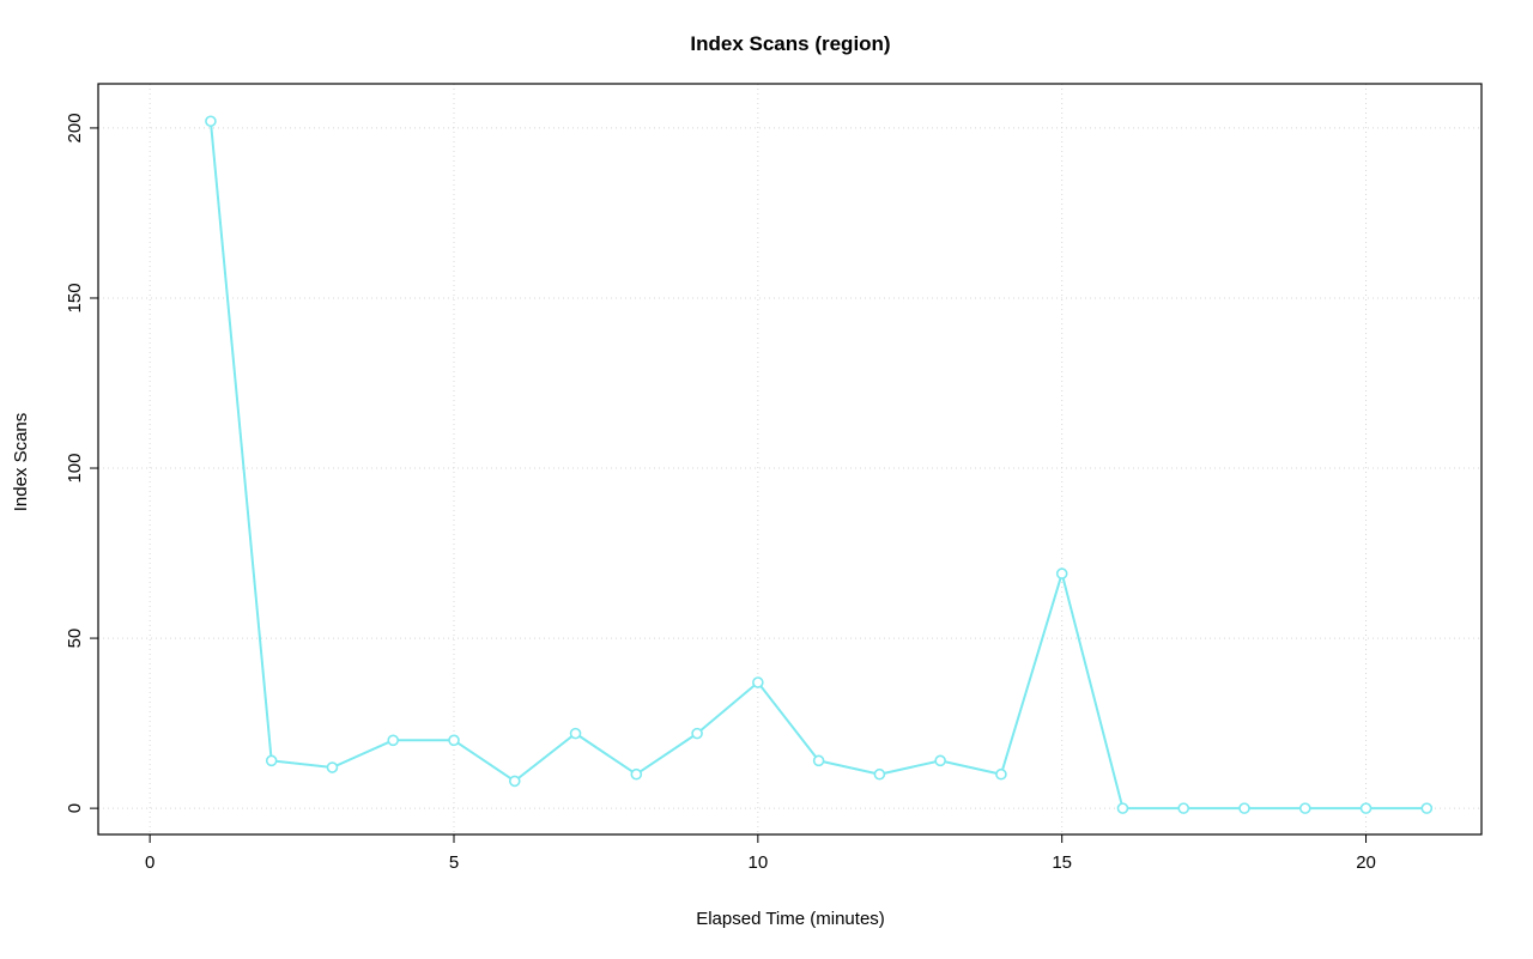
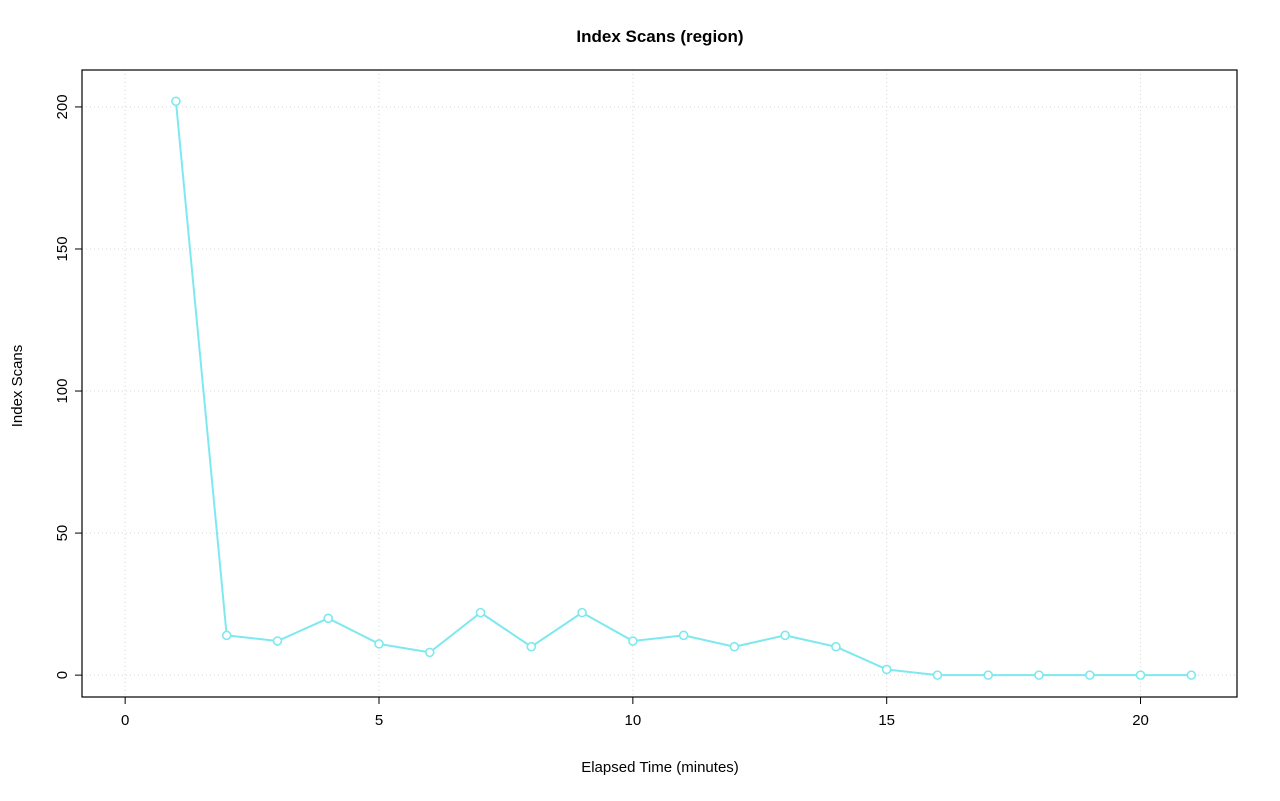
5: 20 -> 11
10: 37 -> 12
15: 69 -> 2
